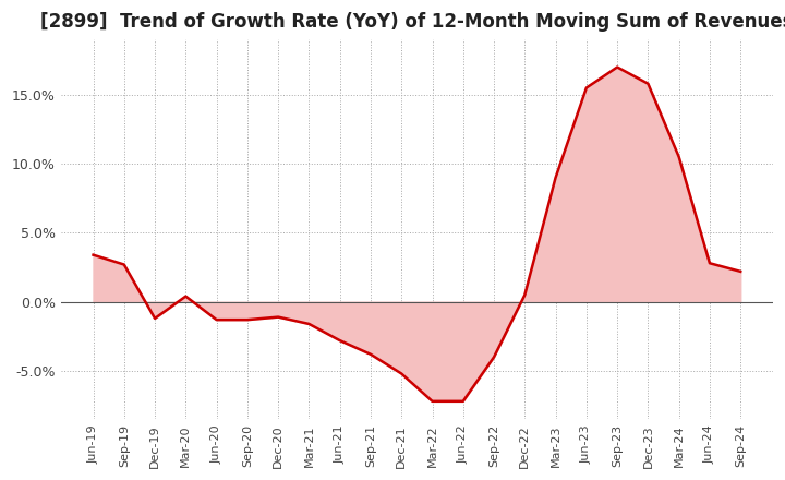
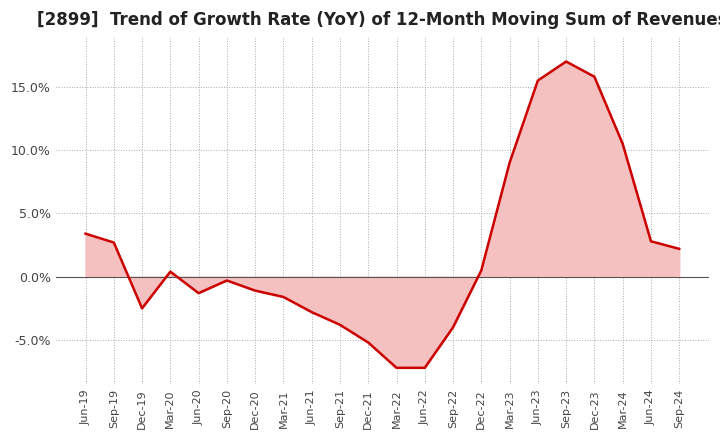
Dec-19: -1.2% -> -2.5%
Sep-20: -1.3% -> -0.3%
